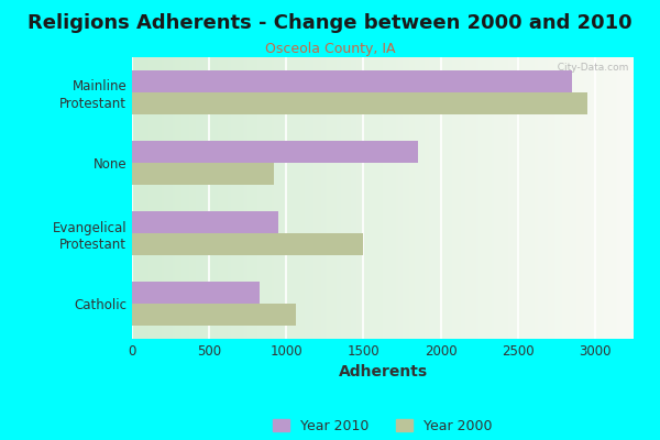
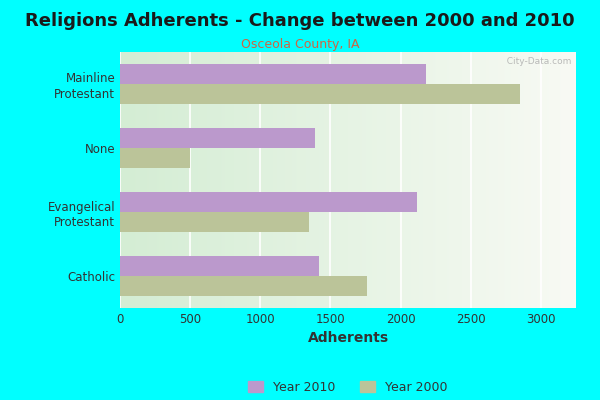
Year 2010/Mainline Protestant: 2850 -> 2180
Year 2000/Mainline Protestant: 2950 -> 2850
Year 2010/None: 1850 -> 1390
Year 2000/None: 920 -> 500
Year 2010/Evangelical Protestant: 950 -> 2120
Year 2000/Evangelical Protestant: 1500 -> 1350
Year 2010/Catholic: 830 -> 1420
Year 2000/Catholic: 1060 -> 1760
